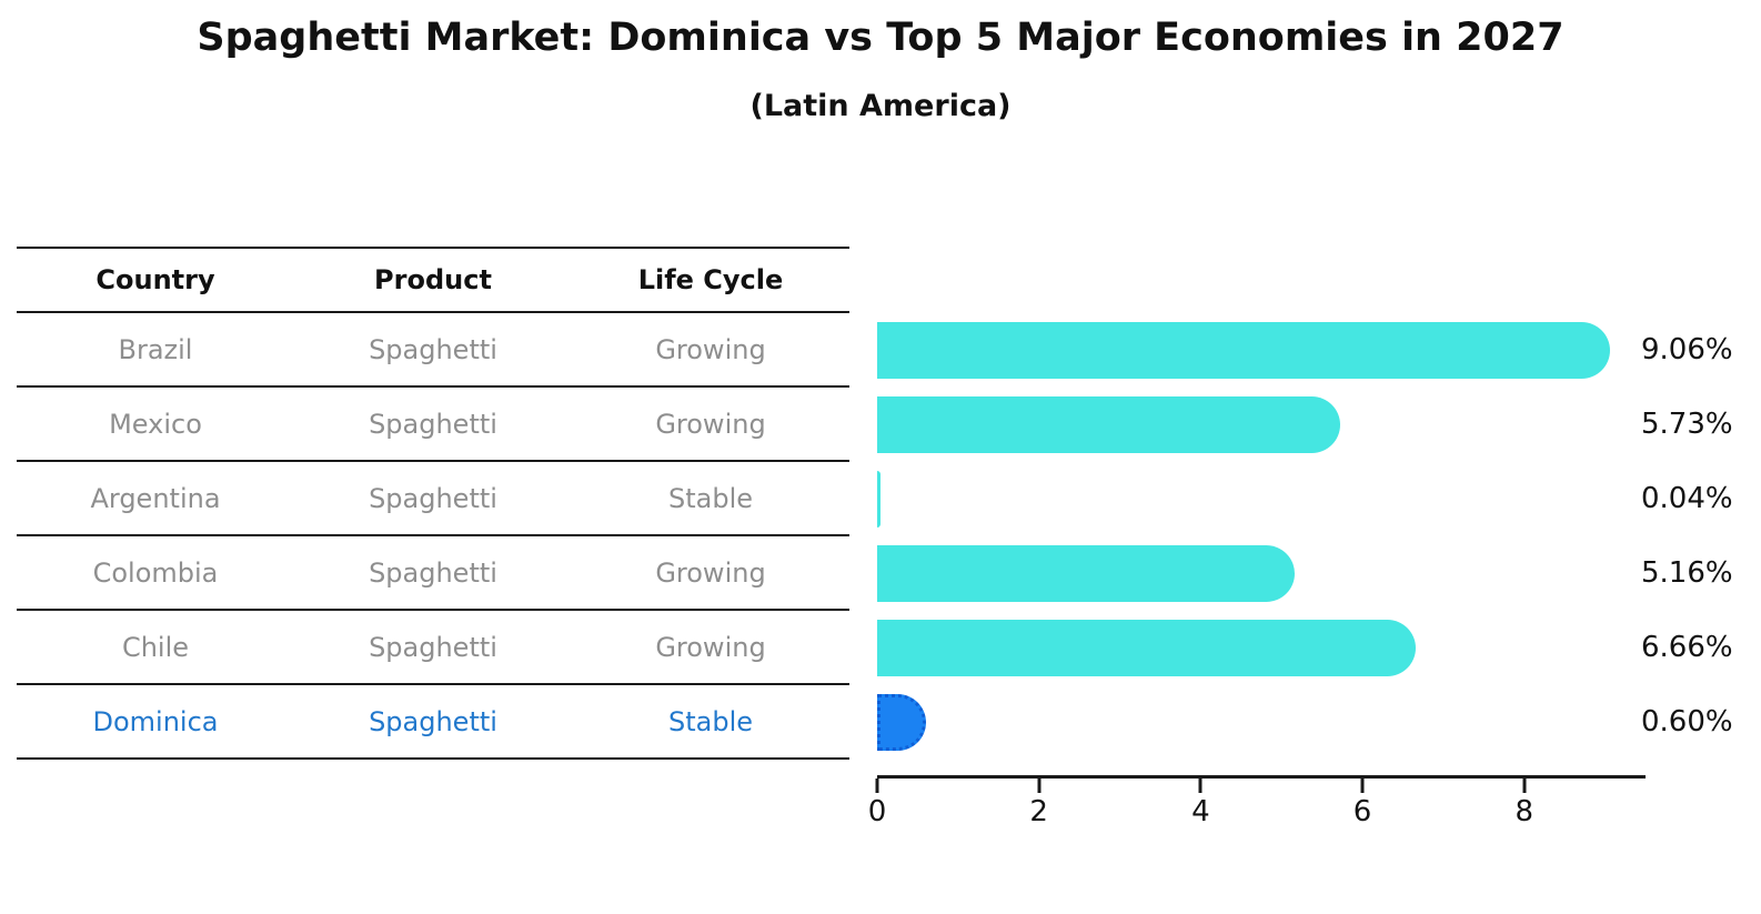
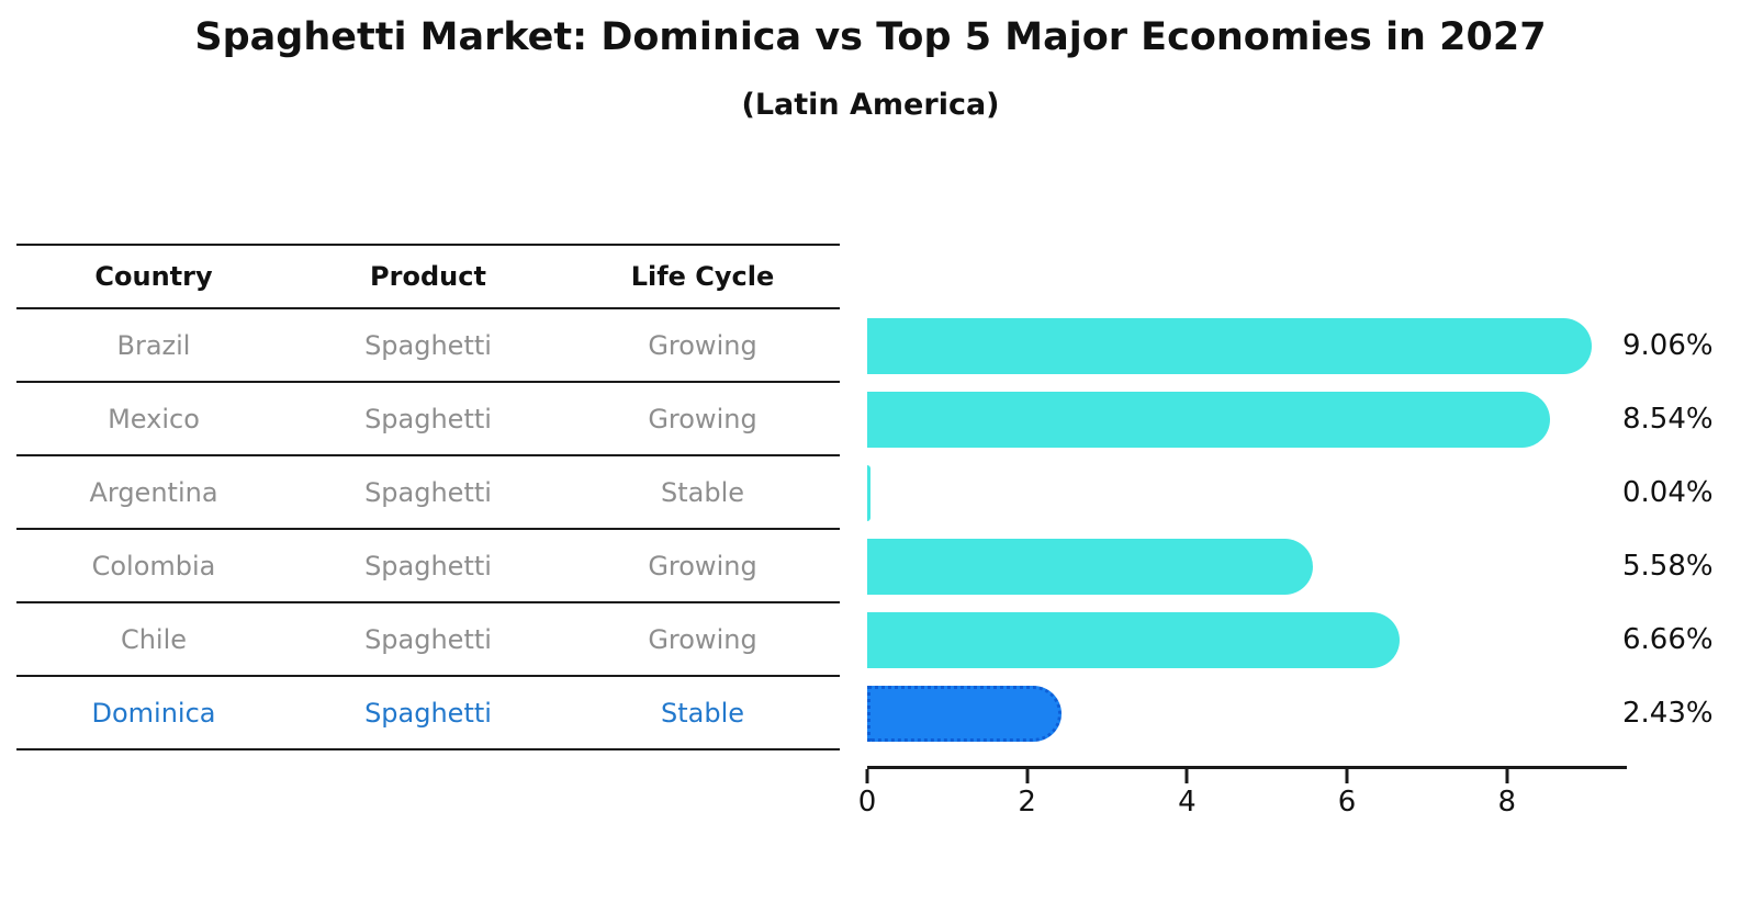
Mexico: 5.73% -> 8.54%
Colombia: 5.16% -> 5.58%
Dominica: 0.60% -> 2.43%
